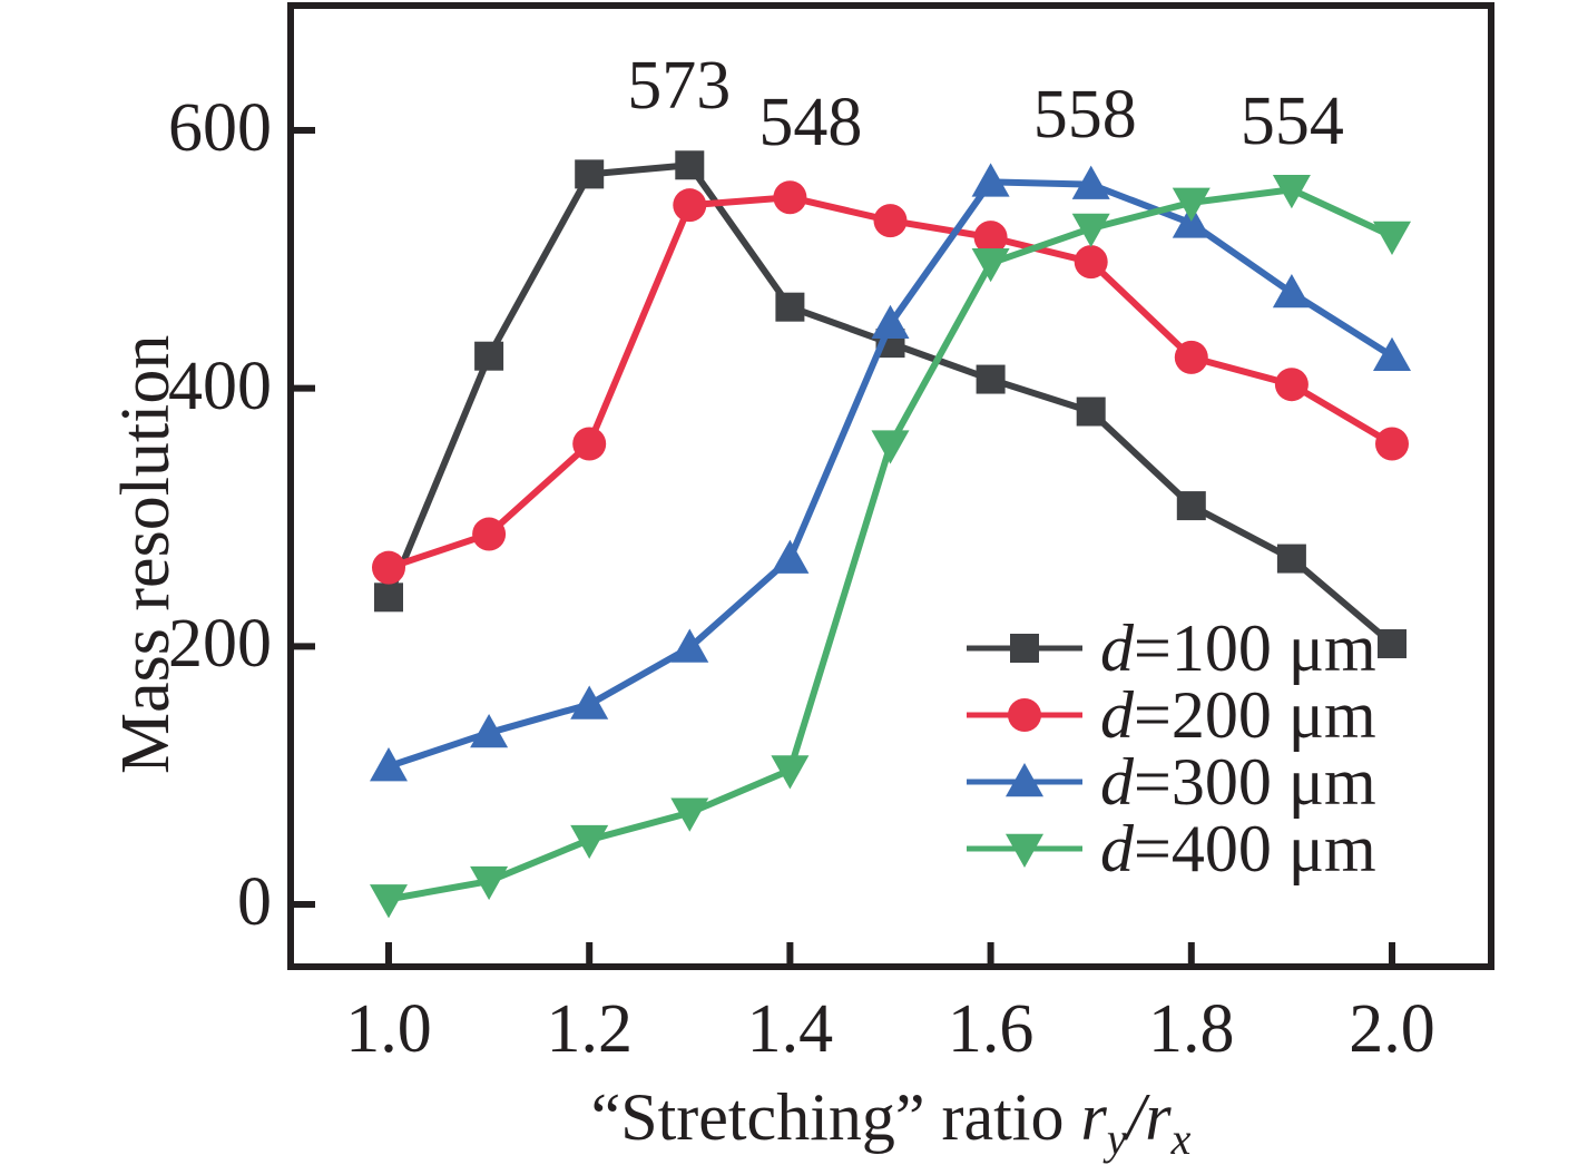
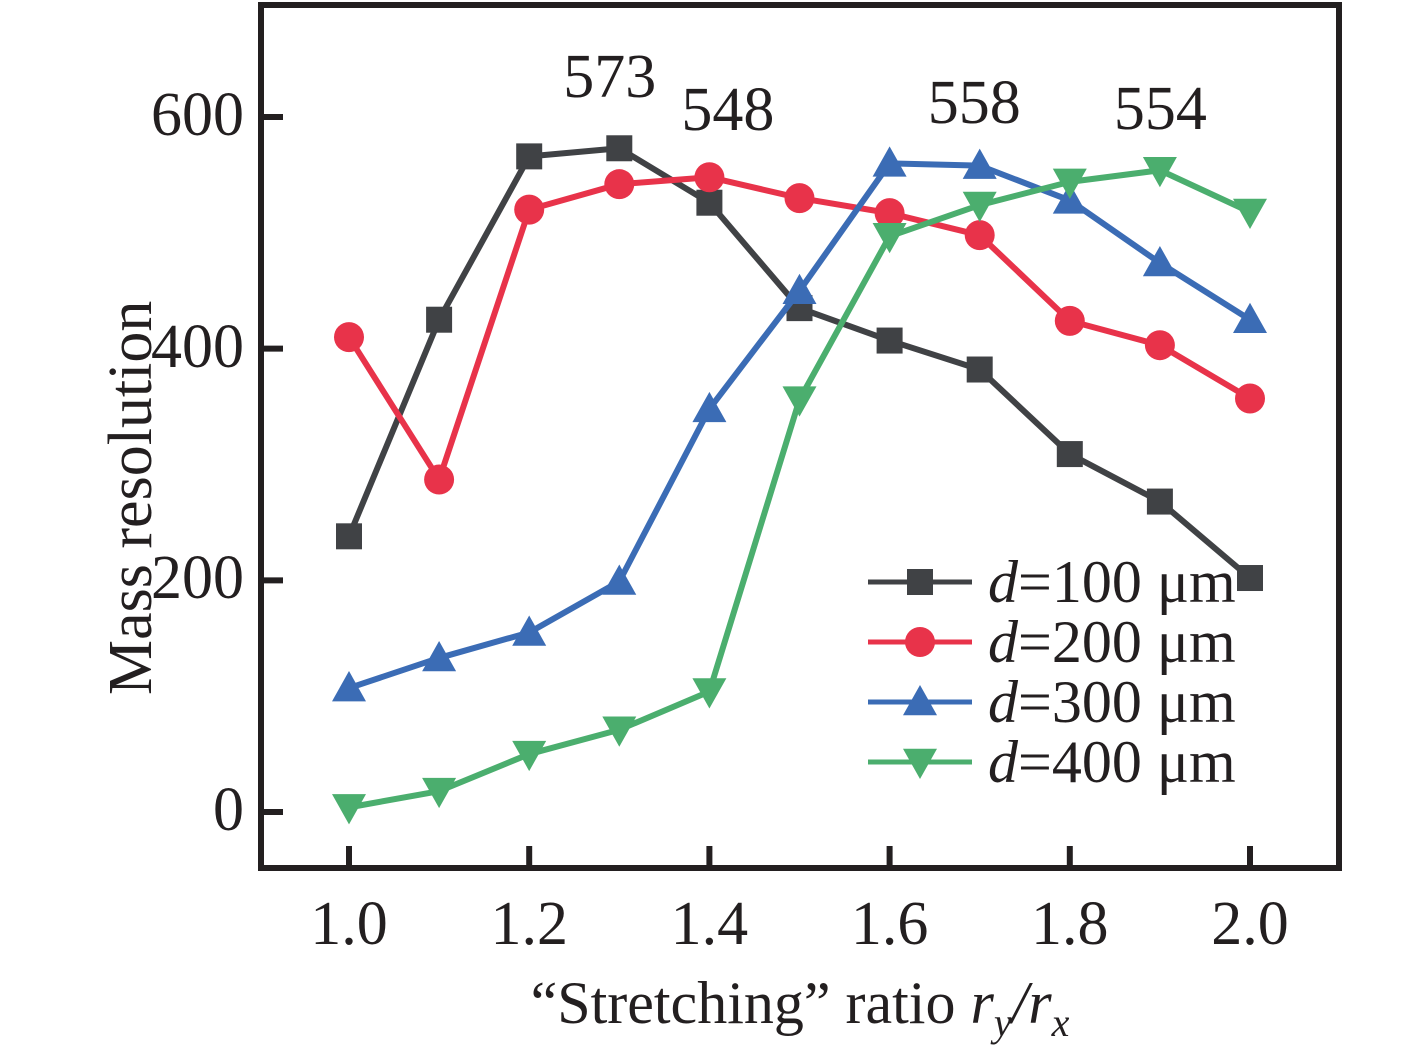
d=200 μm/1.0: 261 -> 410
d=200 μm/1.2: 357 -> 520
d=100 μm/1.4: 463 -> 526
d=300 μm/1.4: 268 -> 348
